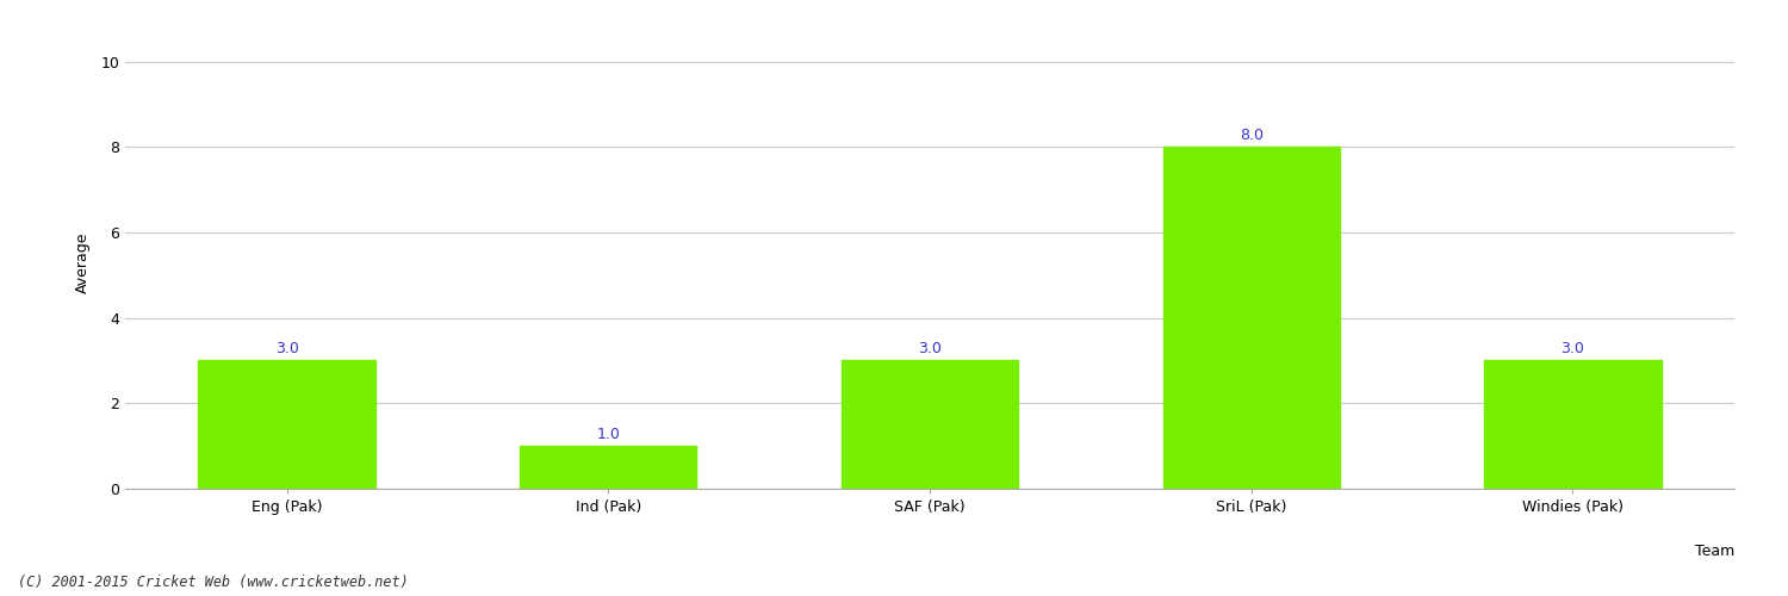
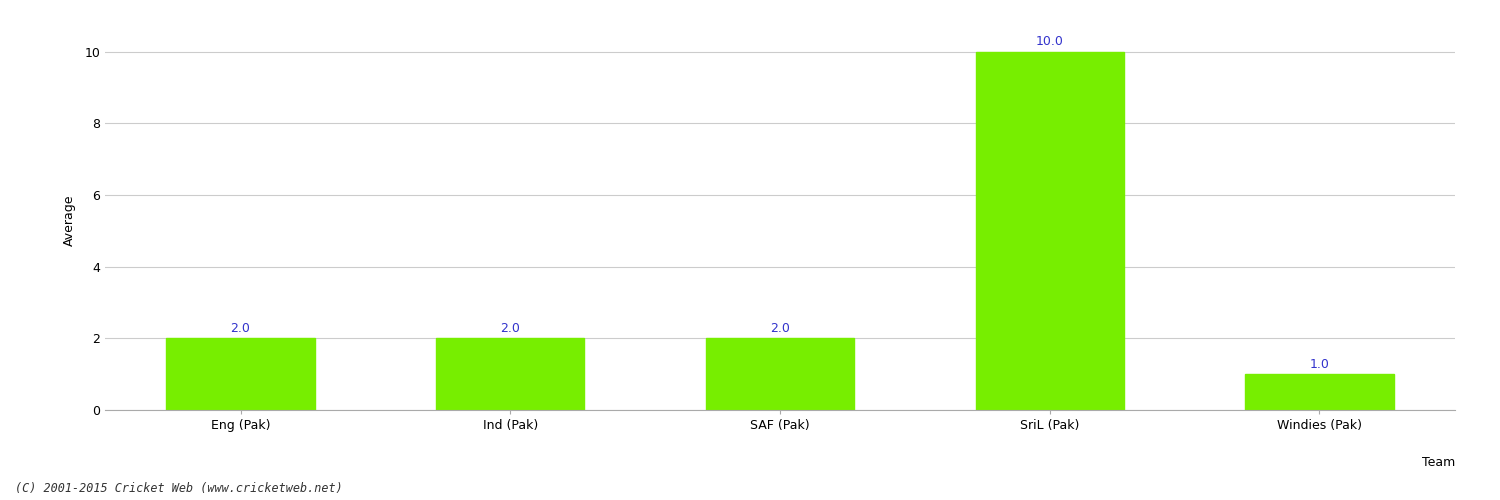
Eng (Pak): 3.0 -> 2.0
Ind (Pak): 1.0 -> 2.0
SAF (Pak): 3.0 -> 2.0
SriL (Pak): 8.0 -> 10.0
Windies (Pak): 3.0 -> 1.0
